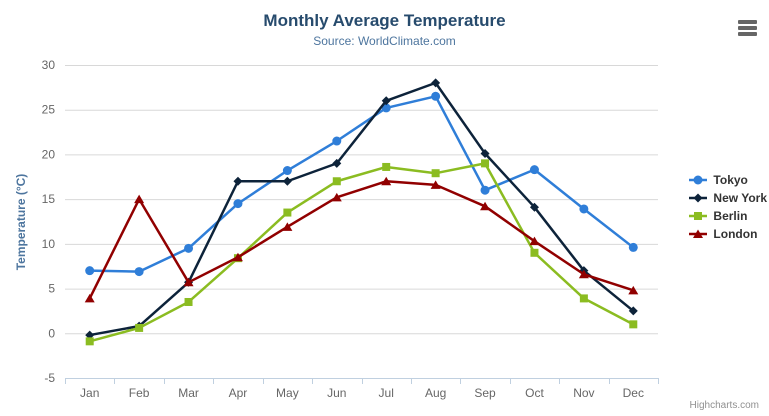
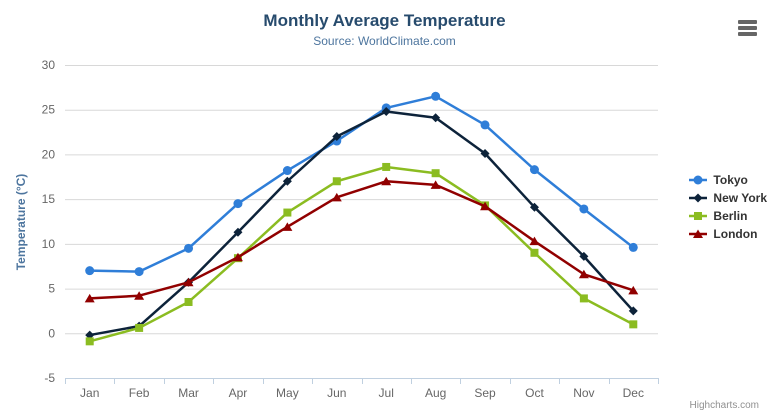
London/Feb: 15 -> 4
New York/Apr: 17 -> 11
New York/Jun: 19 -> 22
New York/Jul: 26 -> 25
New York/Aug: 28 -> 24
Tokyo/Sep: 16 -> 23
Berlin/Sep: 19 -> 14
New York/Nov: 7 -> 9
